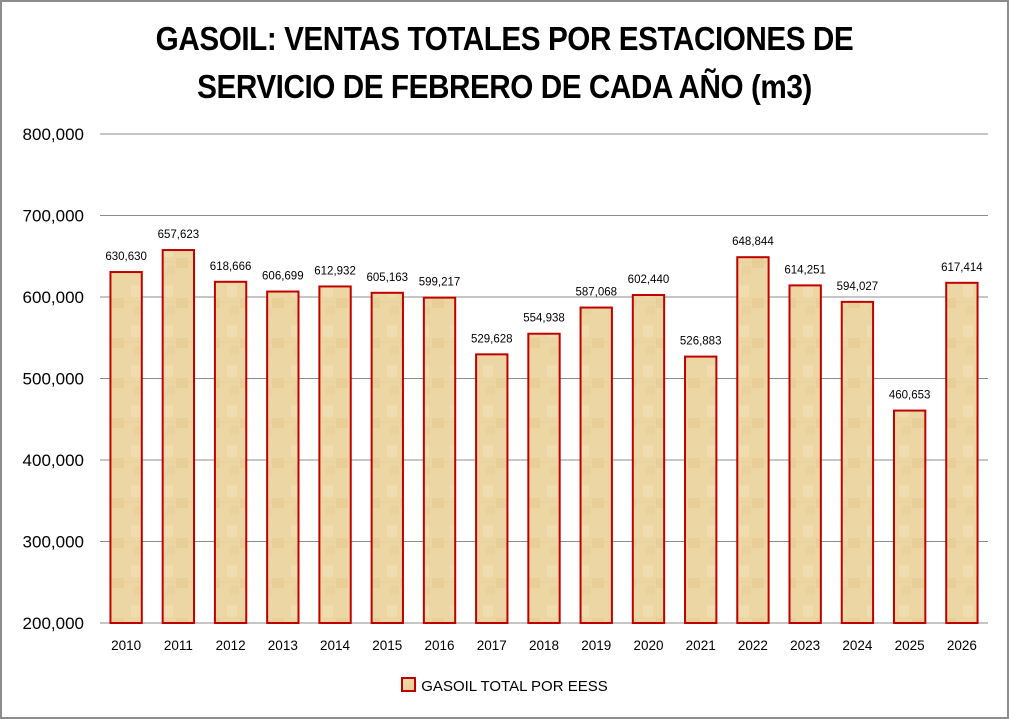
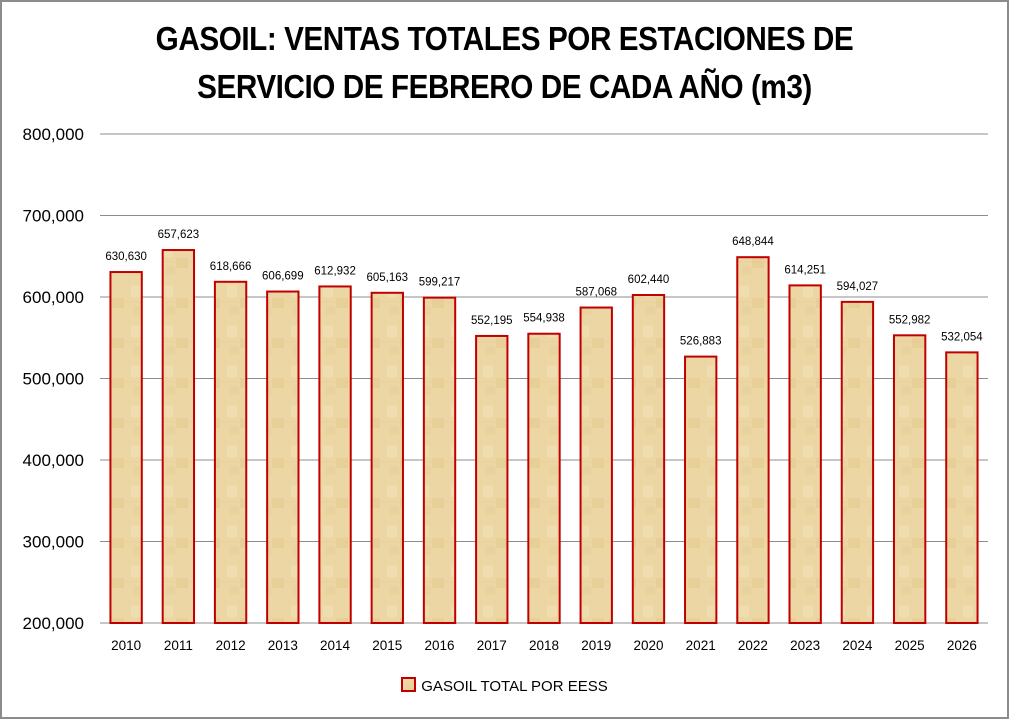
2017: 529,628 -> 552,195
2025: 460,653 -> 552,982
2026: 617,414 -> 532,054
